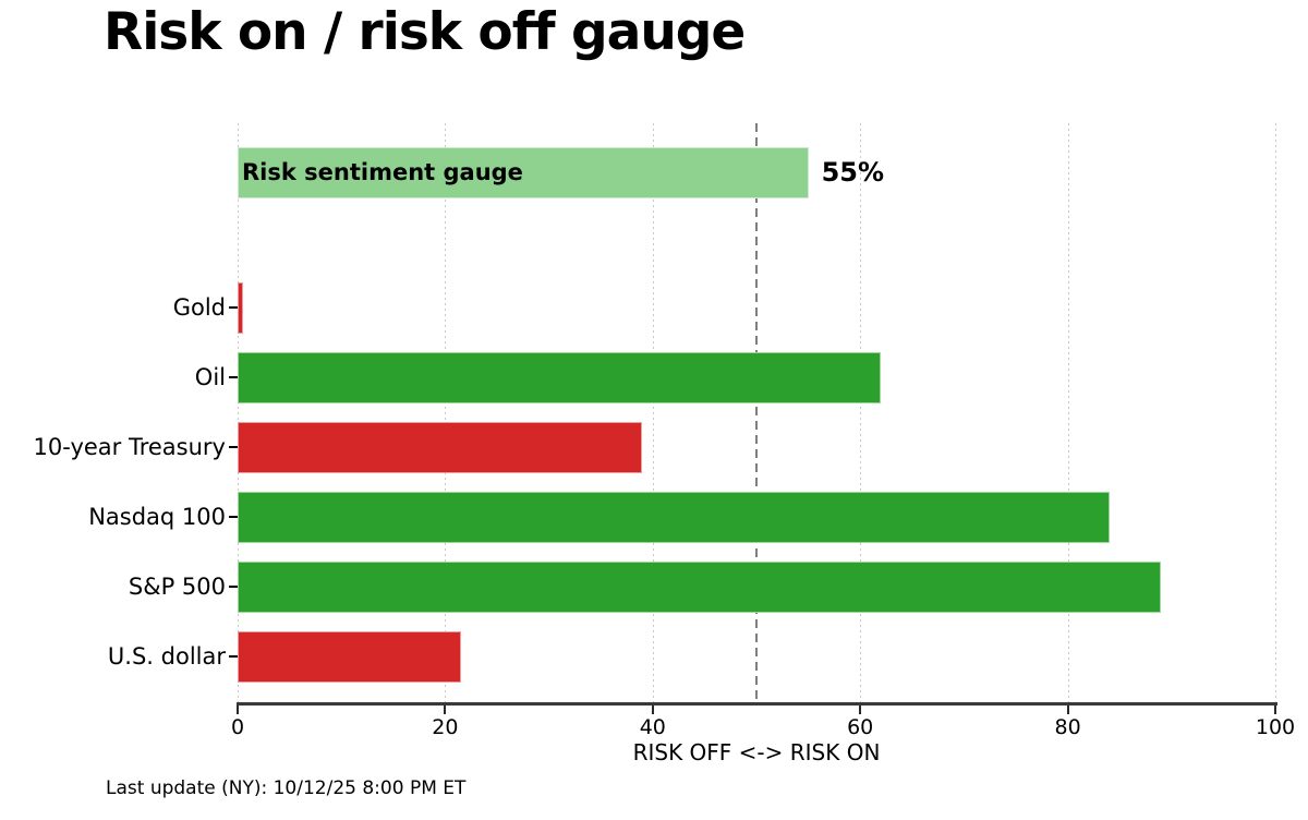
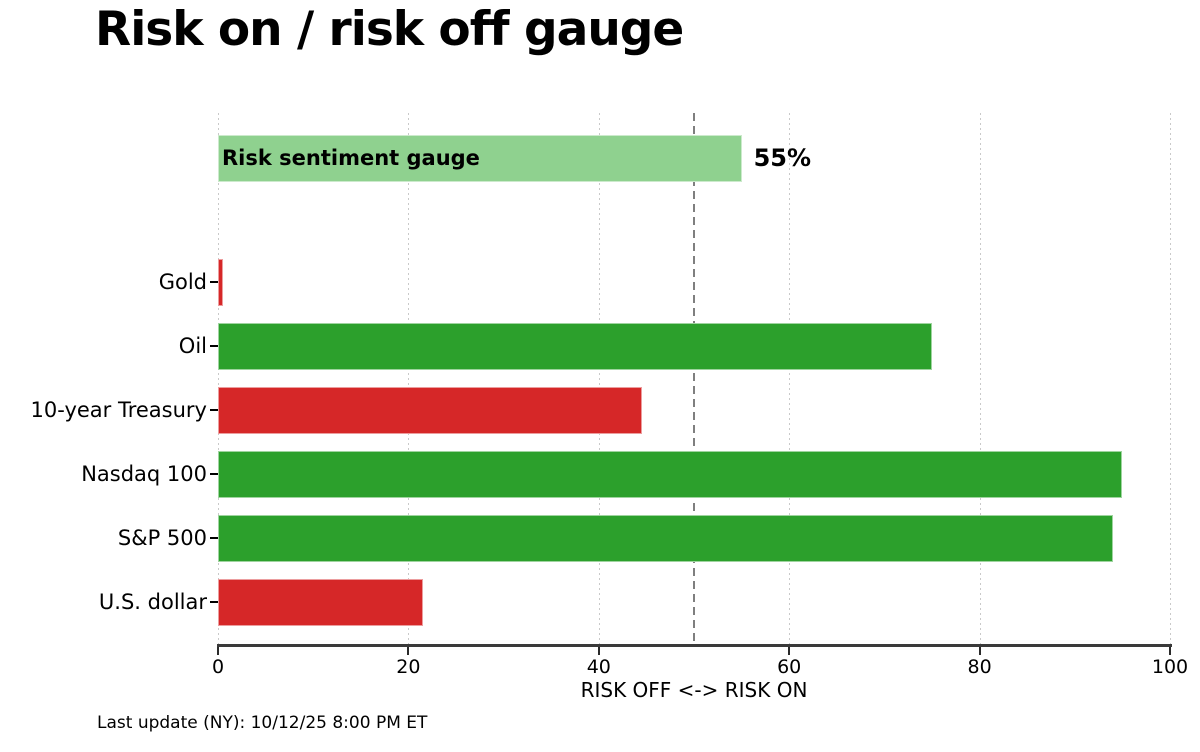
Oil: 62 -> 75
10-year Treasury: 39 -> 44
Nasdaq 100: 84 -> 95
S&P 500: 89 -> 94
